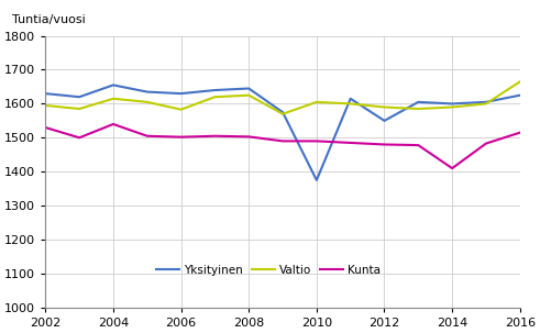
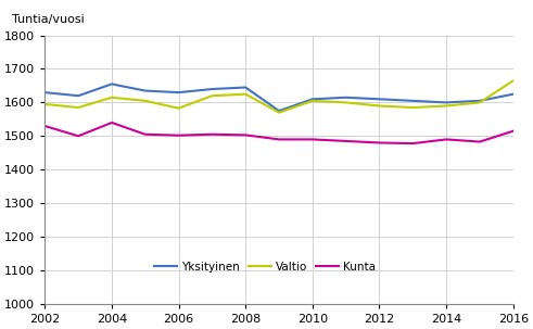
Yksityinen/2010: 1375 -> 1610
Yksityinen/2012: 1550 -> 1610
Kunta/2014: 1410 -> 1490
